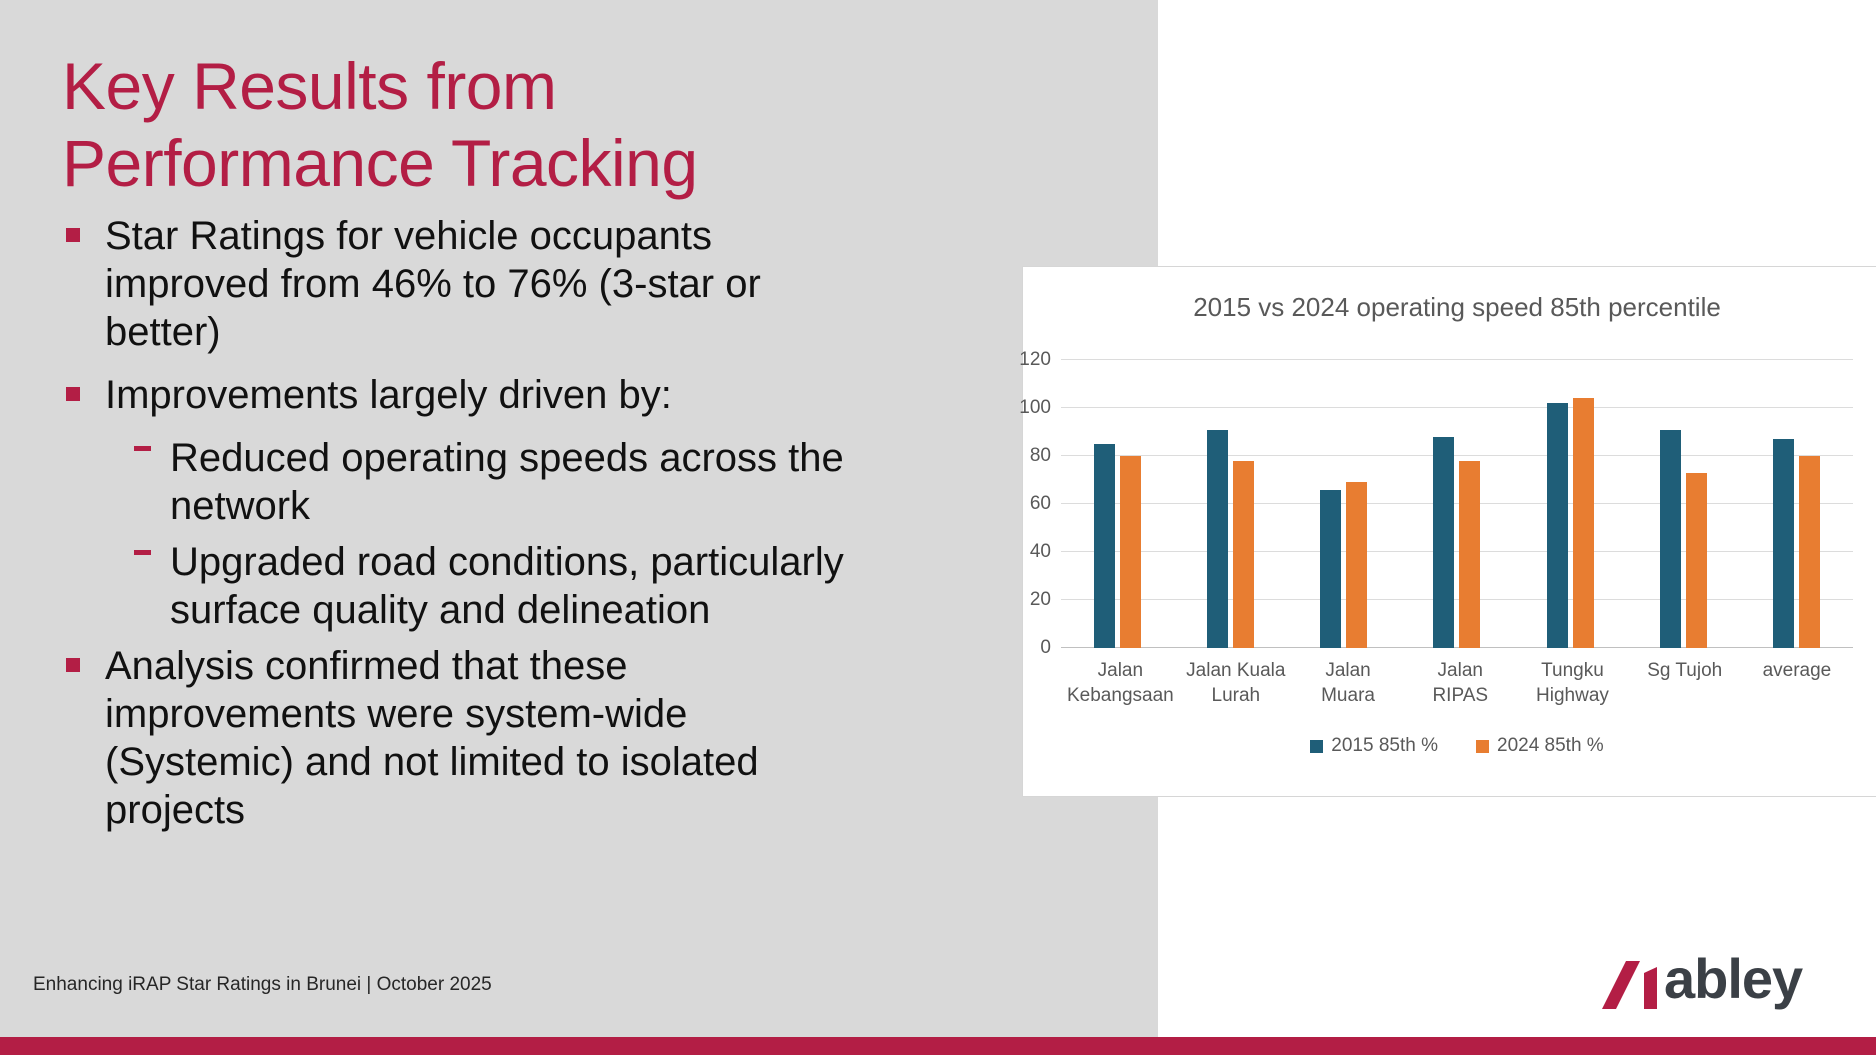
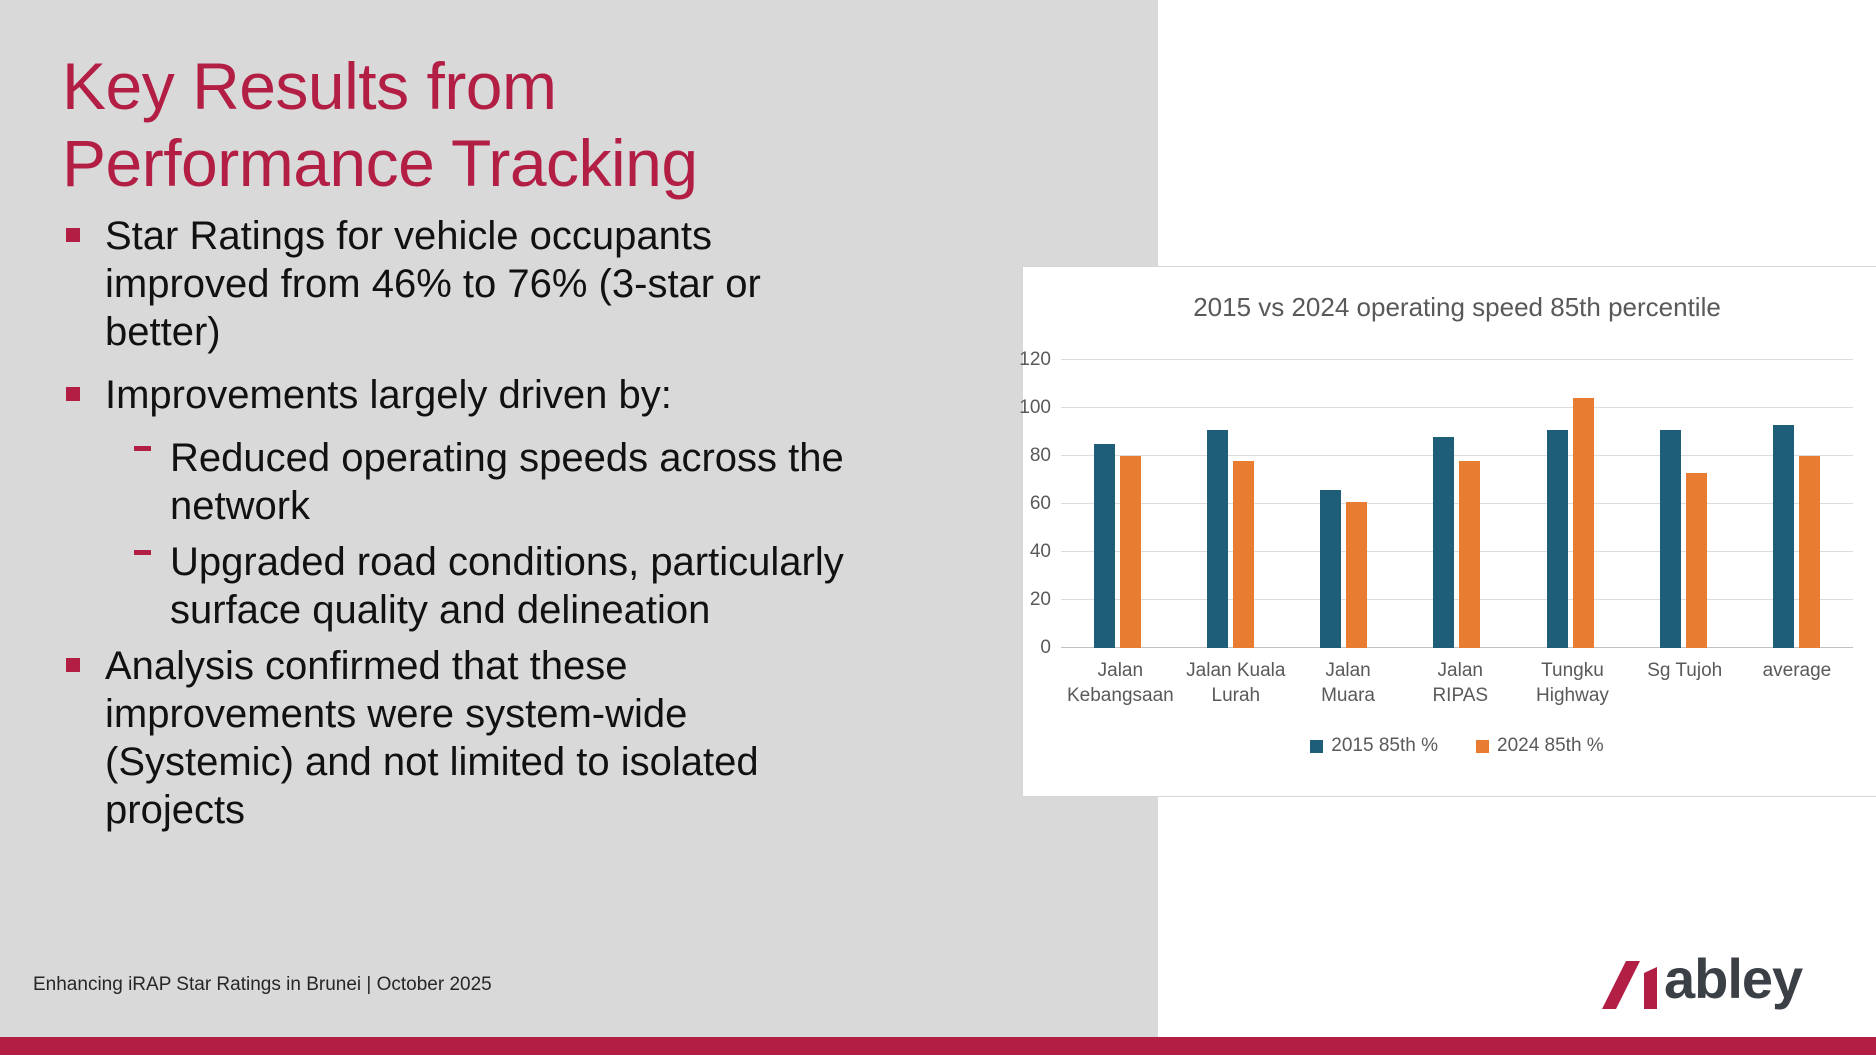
2024 85th %/Jalan Muara: 69 -> 61
2015 85th %/Tungku Highway: 102 -> 91
2015 85th %/average: 87 -> 93
